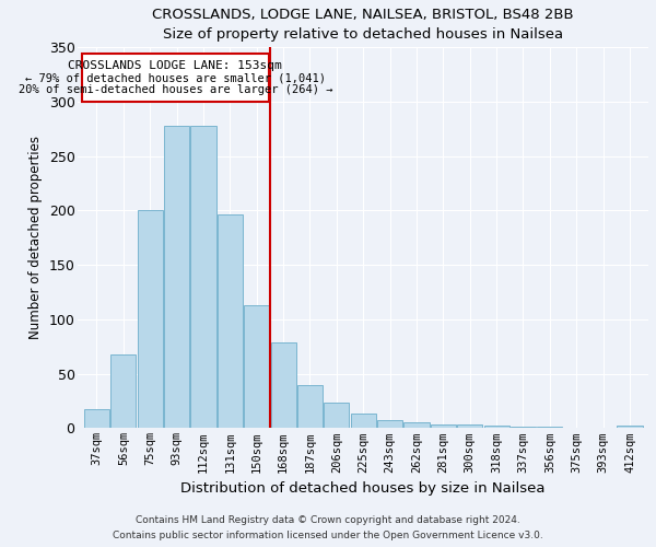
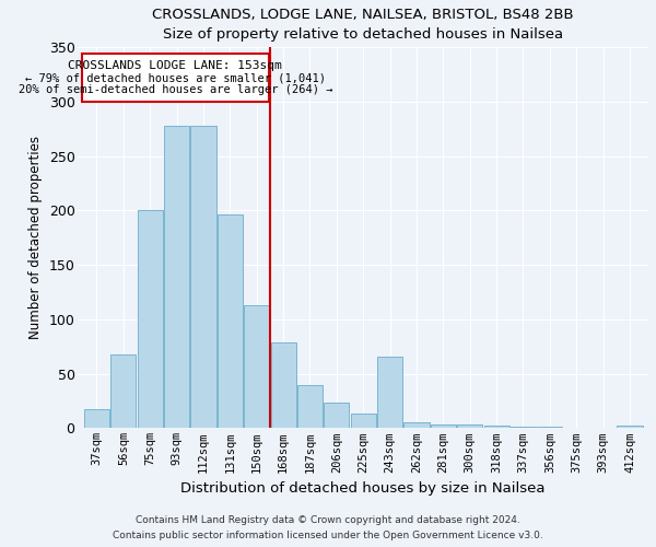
243sqm: 7 -> 66
